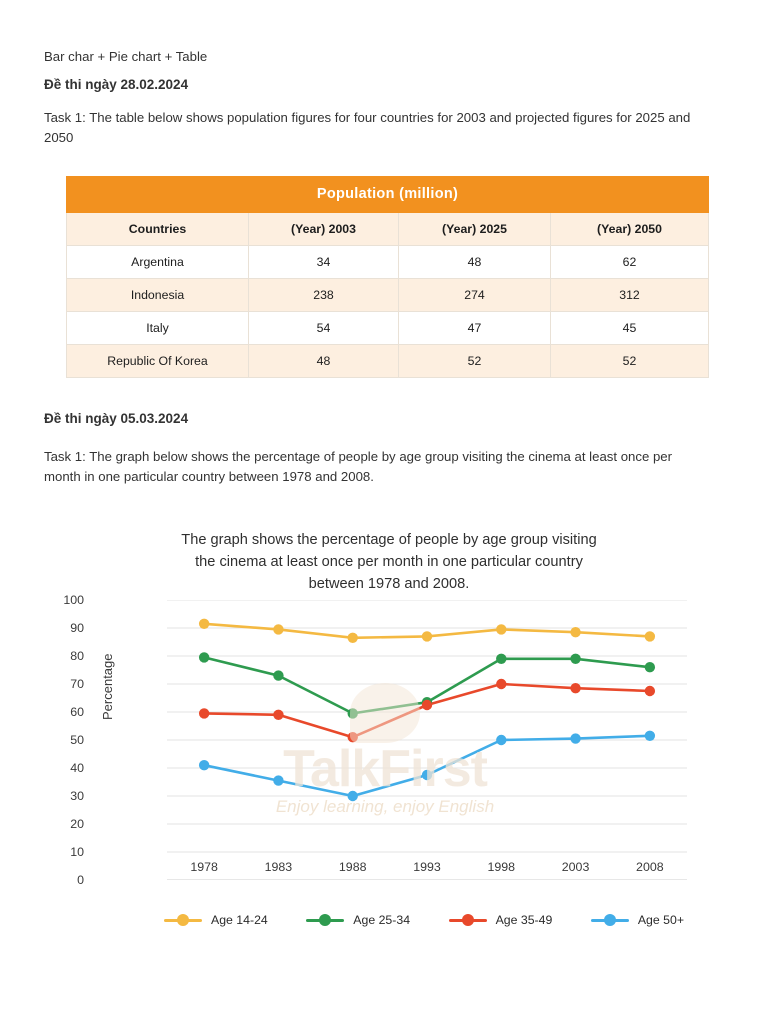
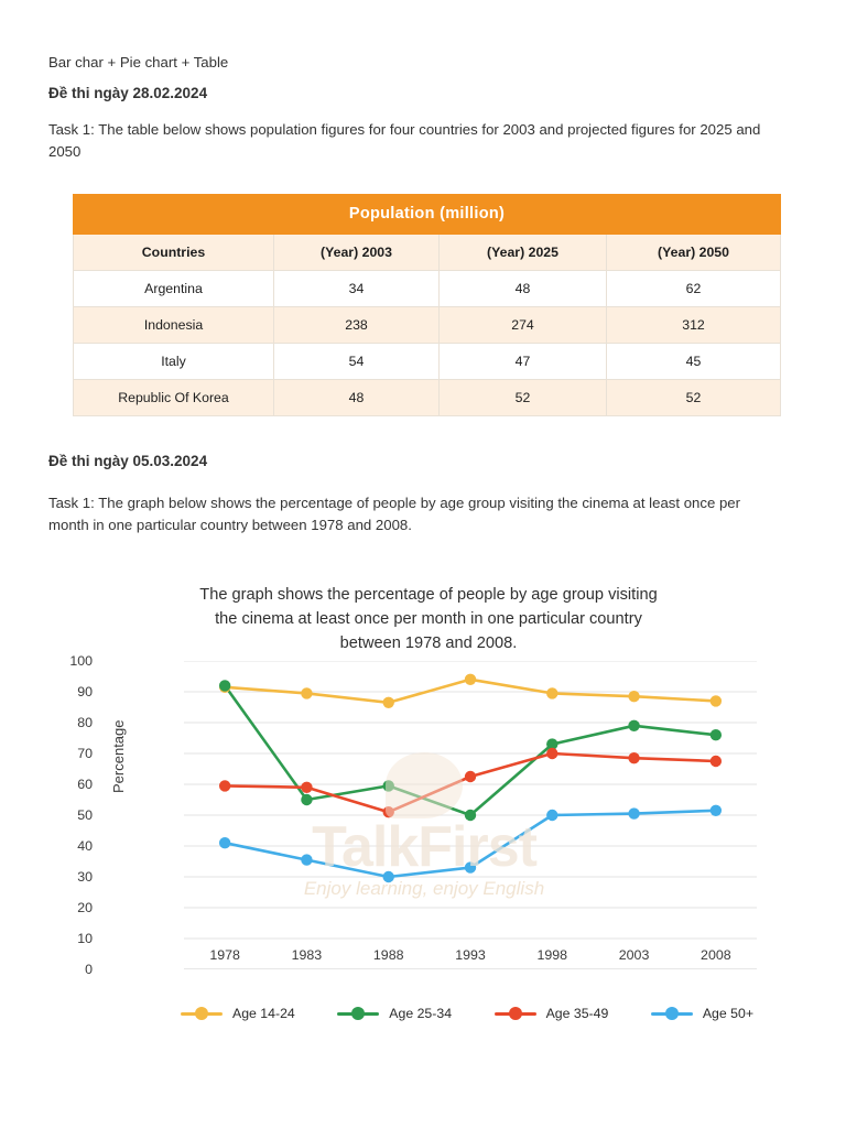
Age 25-34/1978: 80 -> 92
Age 25-34/1983: 73 -> 55
Age 14-24/1993: 87 -> 94
Age 25-34/1993: 64 -> 50
Age 50+/1993: 38 -> 33
Age 25-34/1998: 79 -> 73
